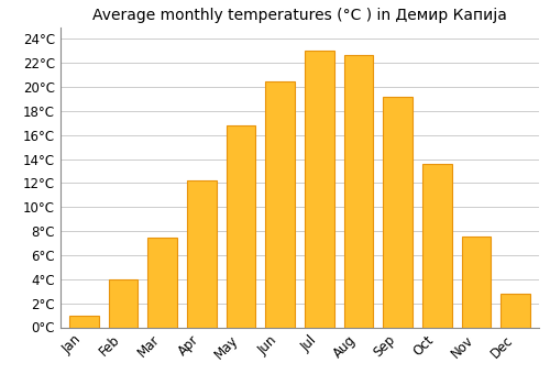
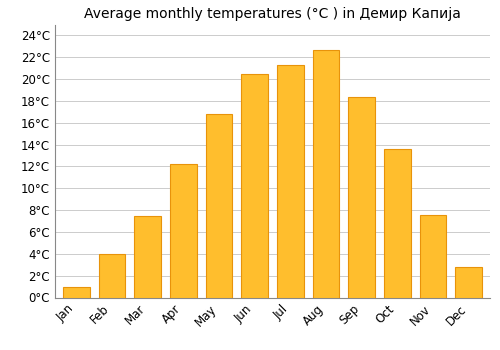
Jul: 23.0°C -> 21.3°C
Sep: 19.2°C -> 18.4°C
